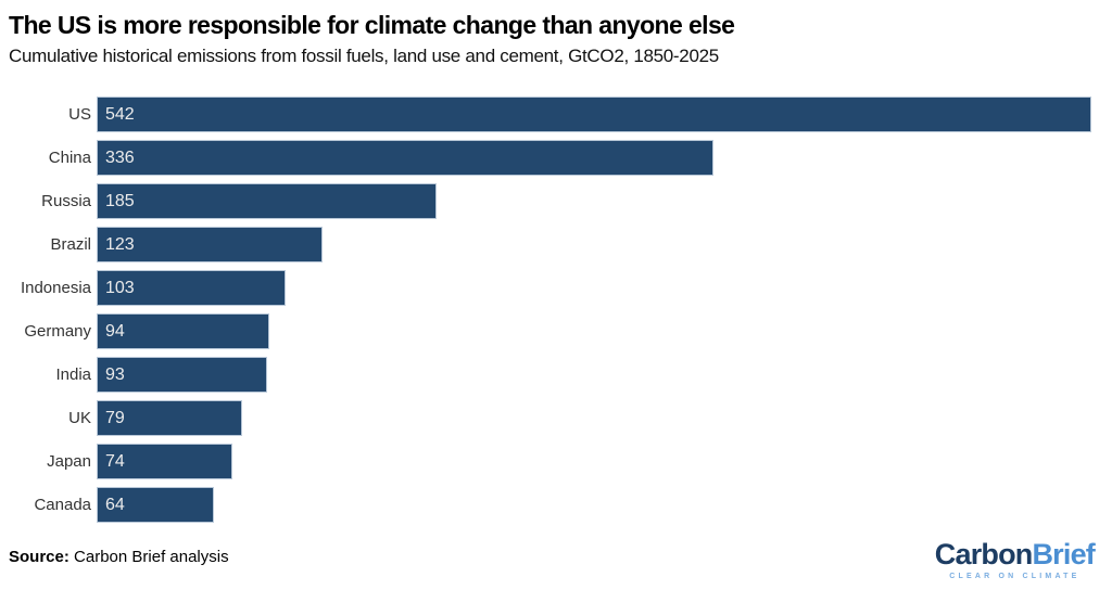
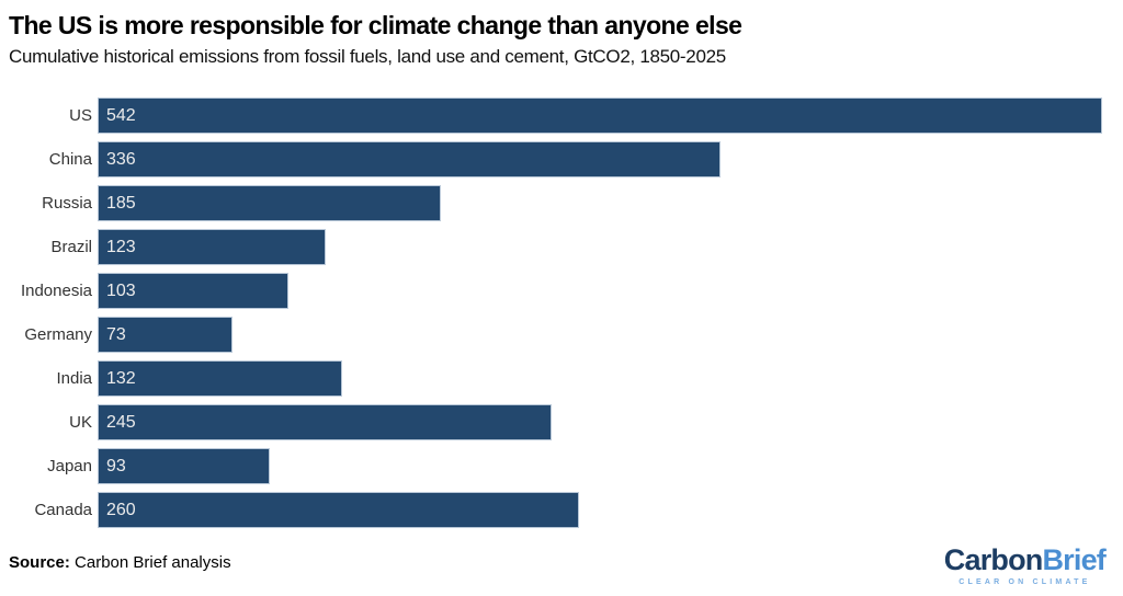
Germany: 94 -> 73
India: 93 -> 132
UK: 79 -> 245
Japan: 74 -> 93
Canada: 64 -> 260
